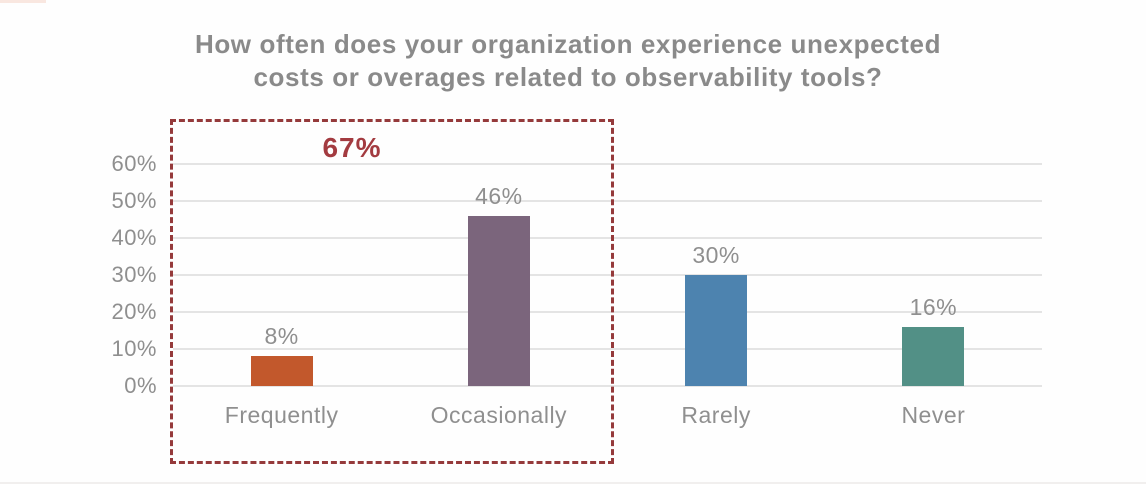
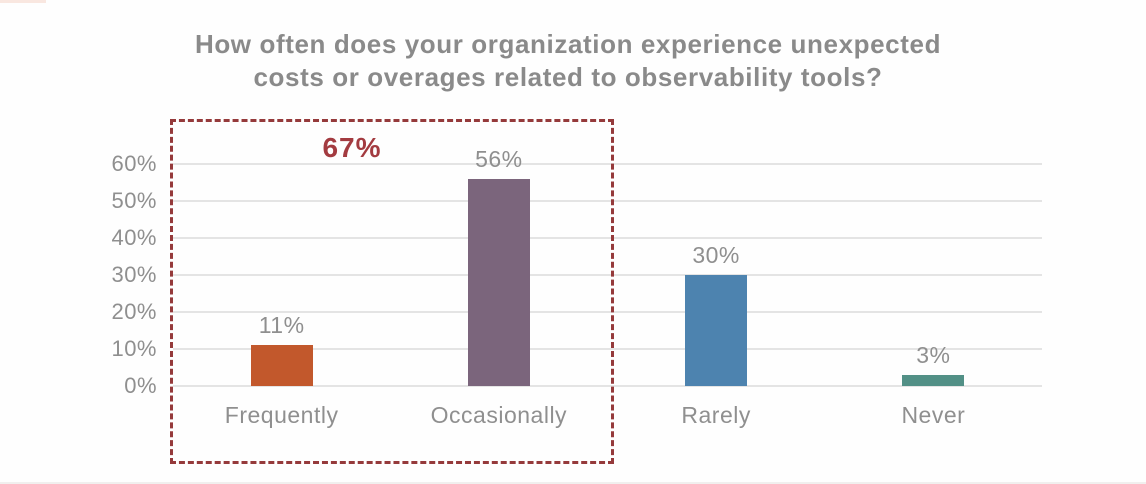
Frequently: 8% -> 11%
Occasionally: 46% -> 56%
Never: 16% -> 3%
